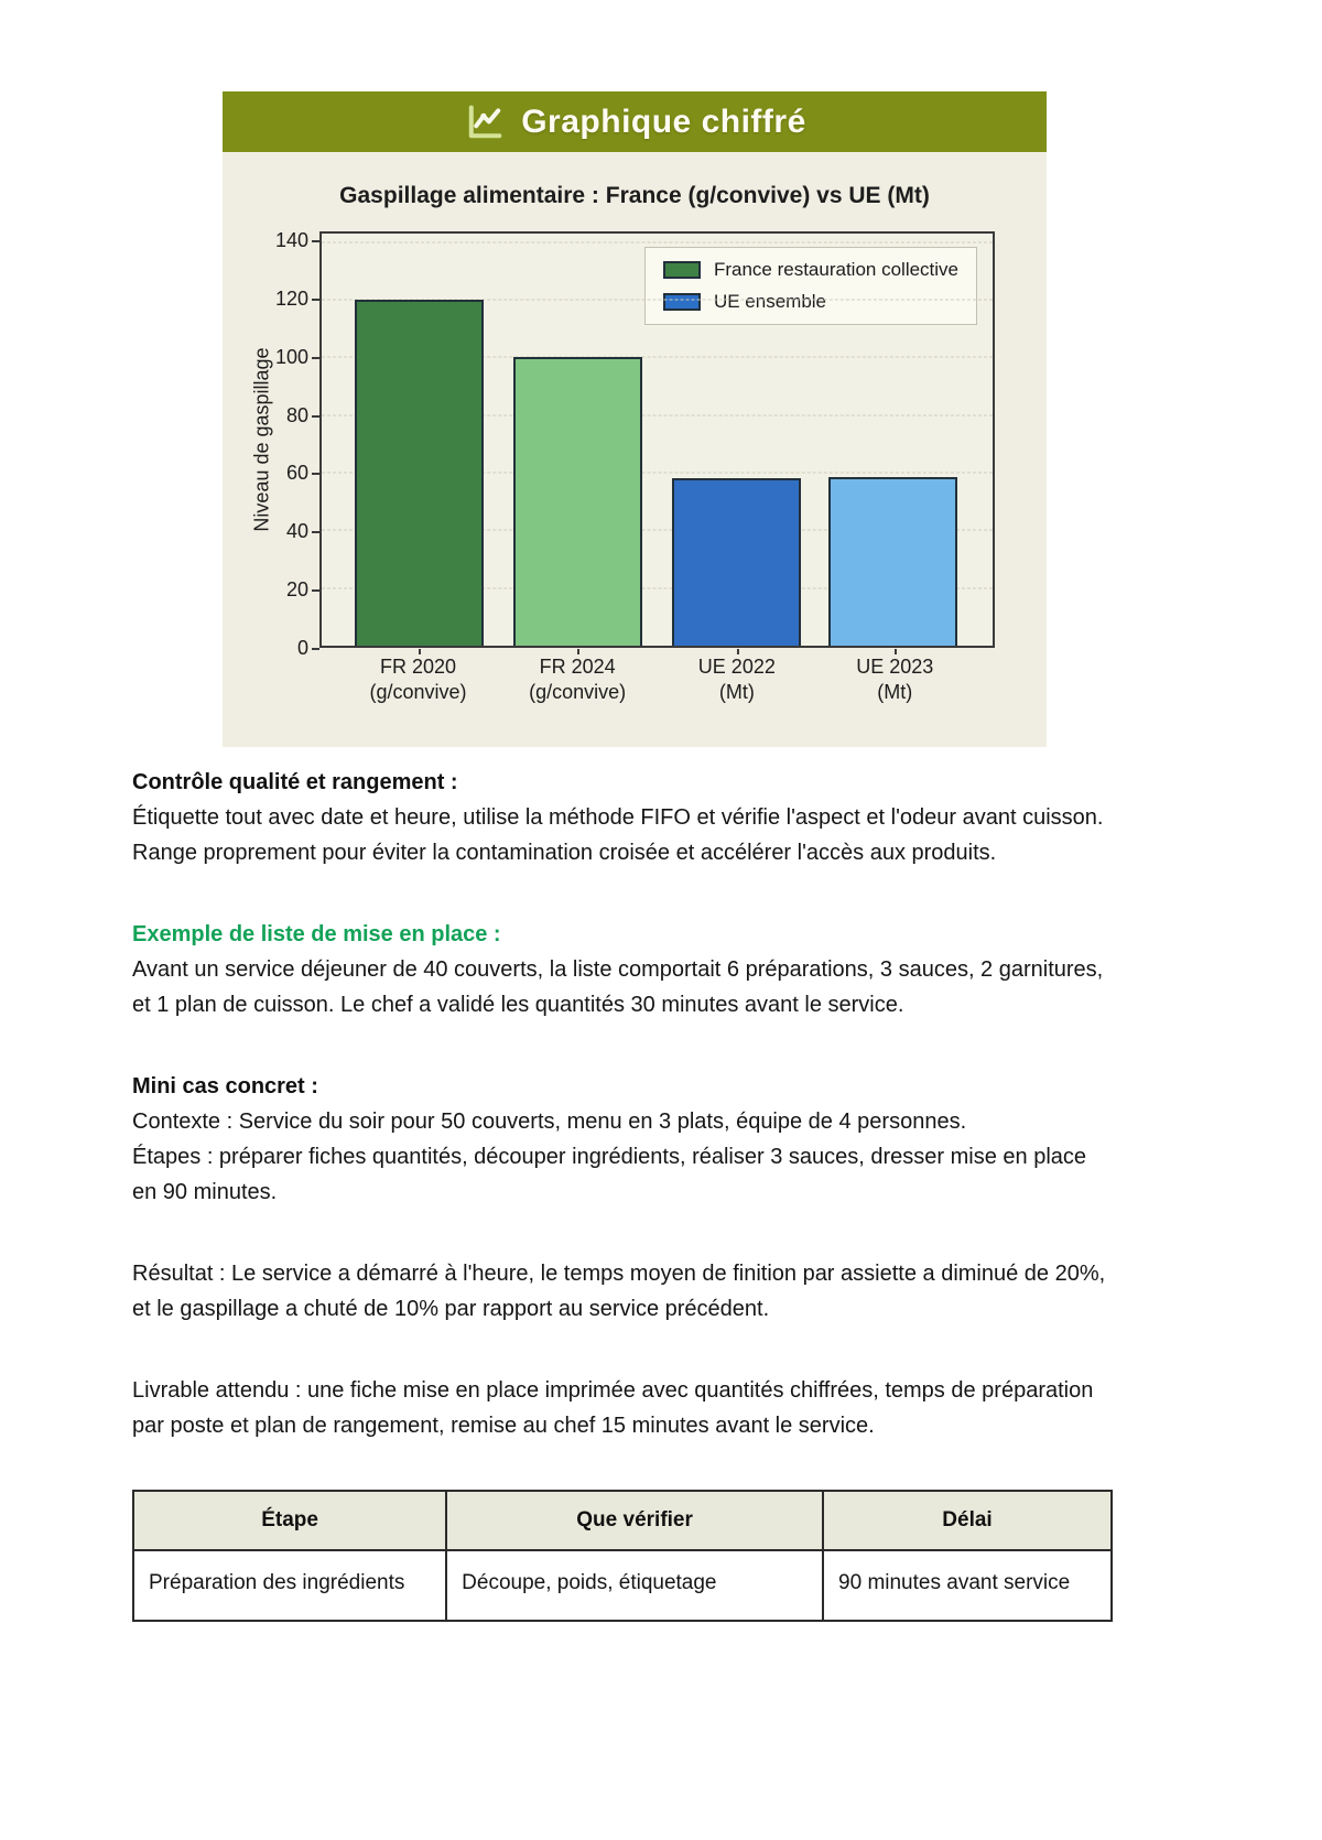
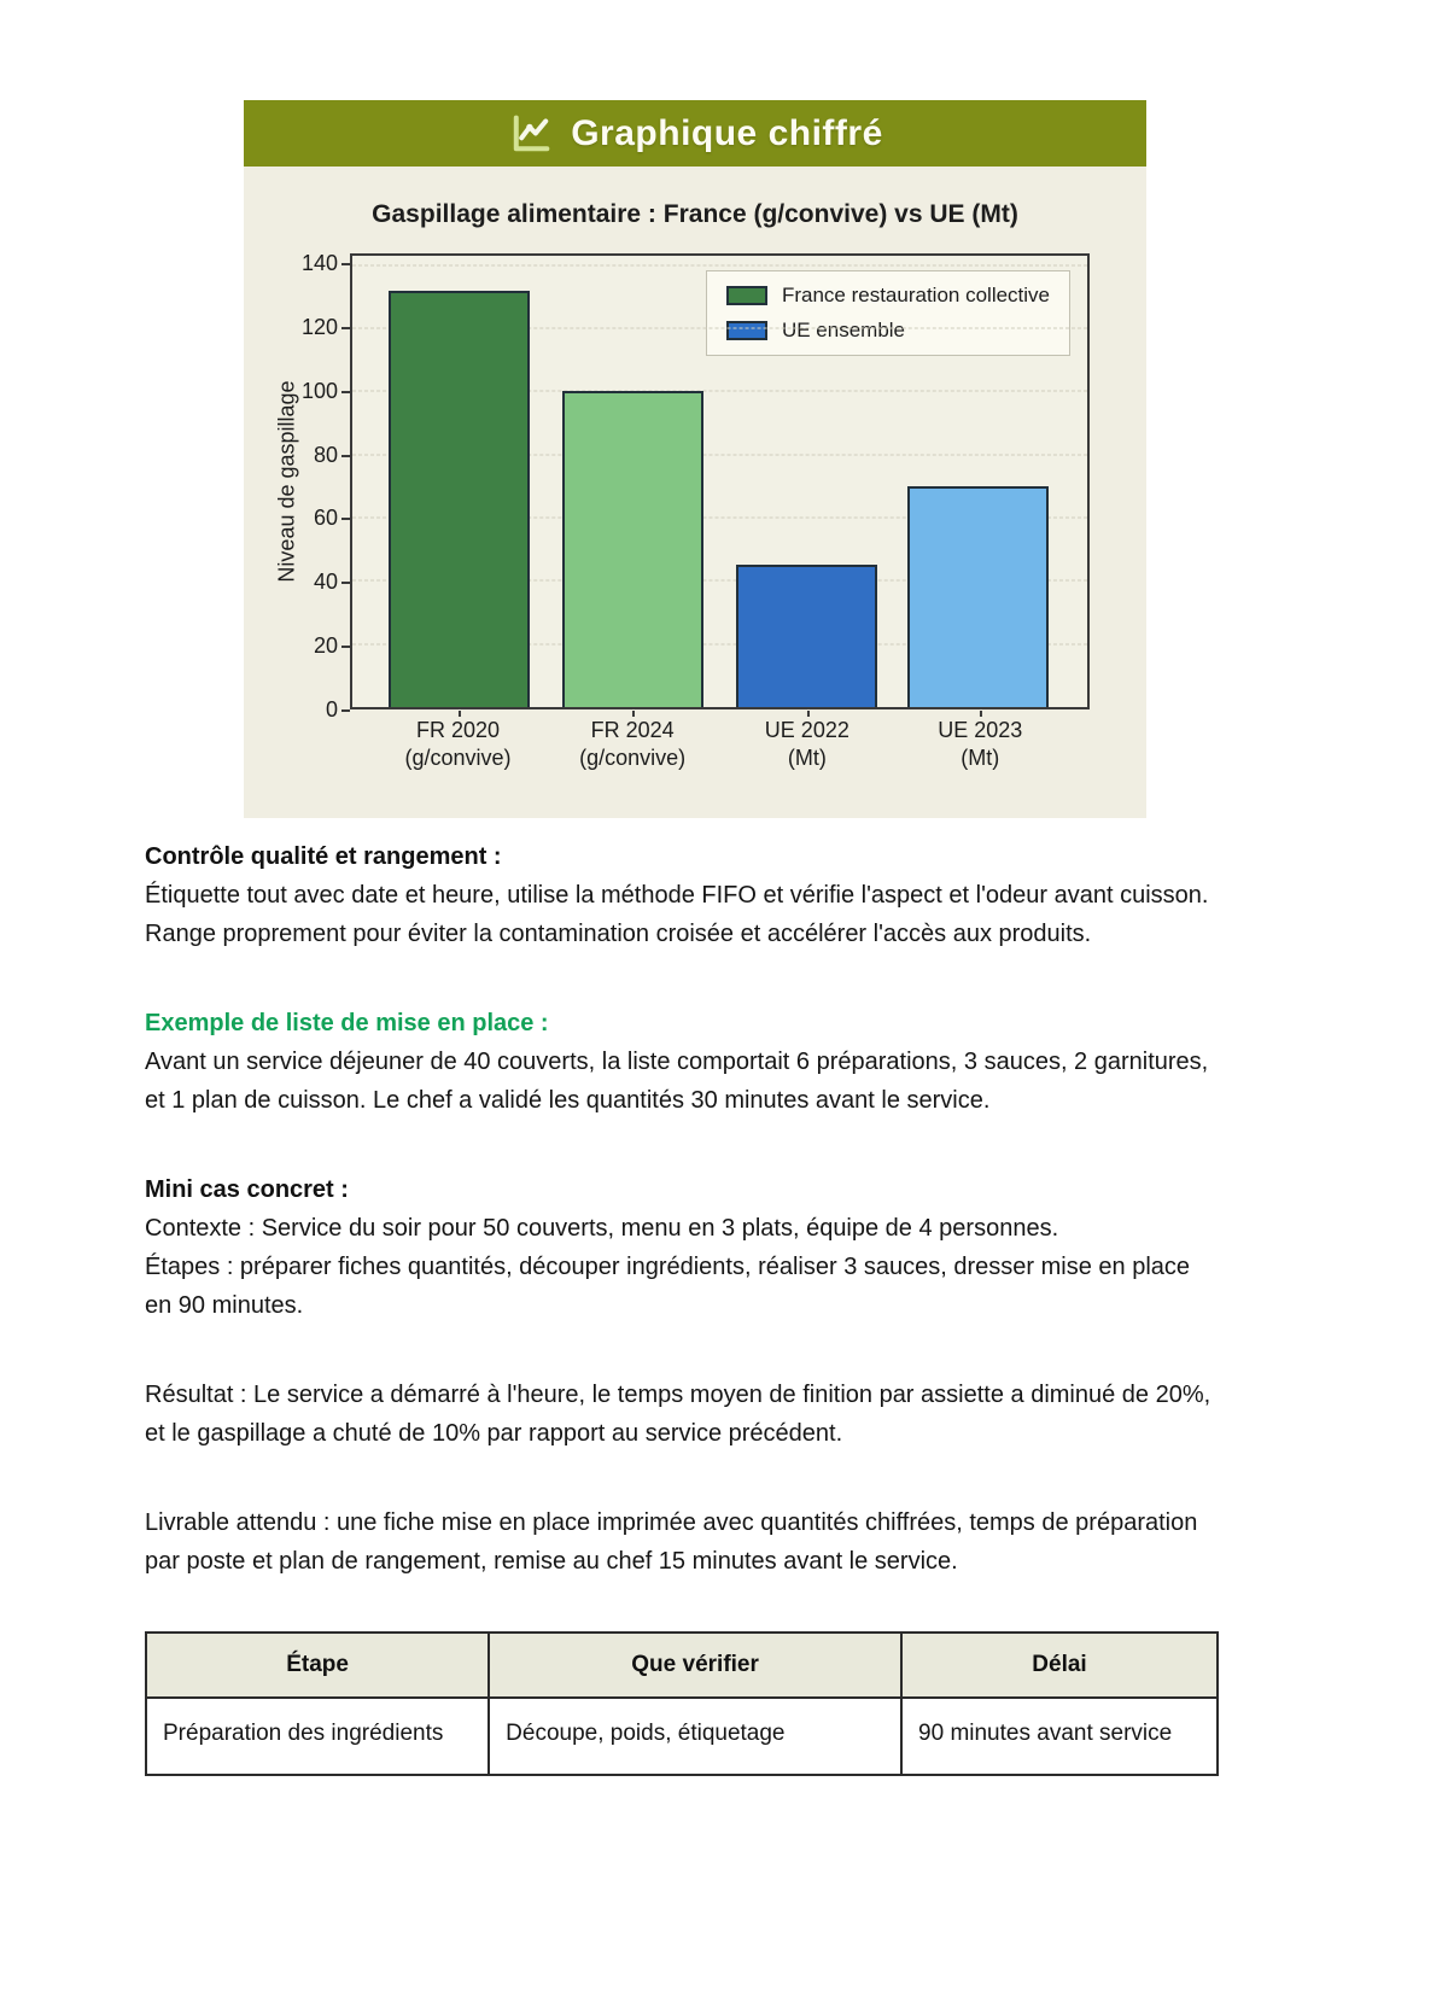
FR 2020 (g/convive): 120 -> 132
UE 2022 (Mt): 58 -> 45
UE 2023 (Mt): 58 -> 70
